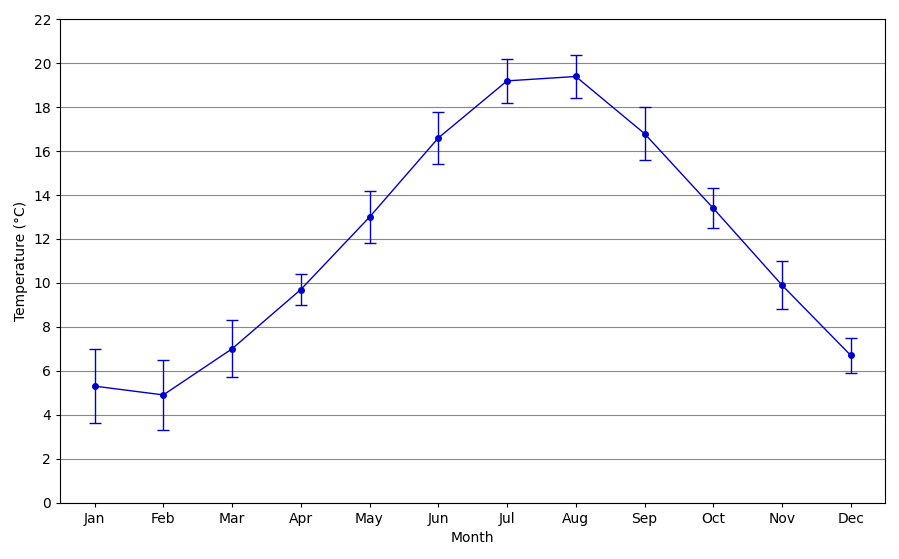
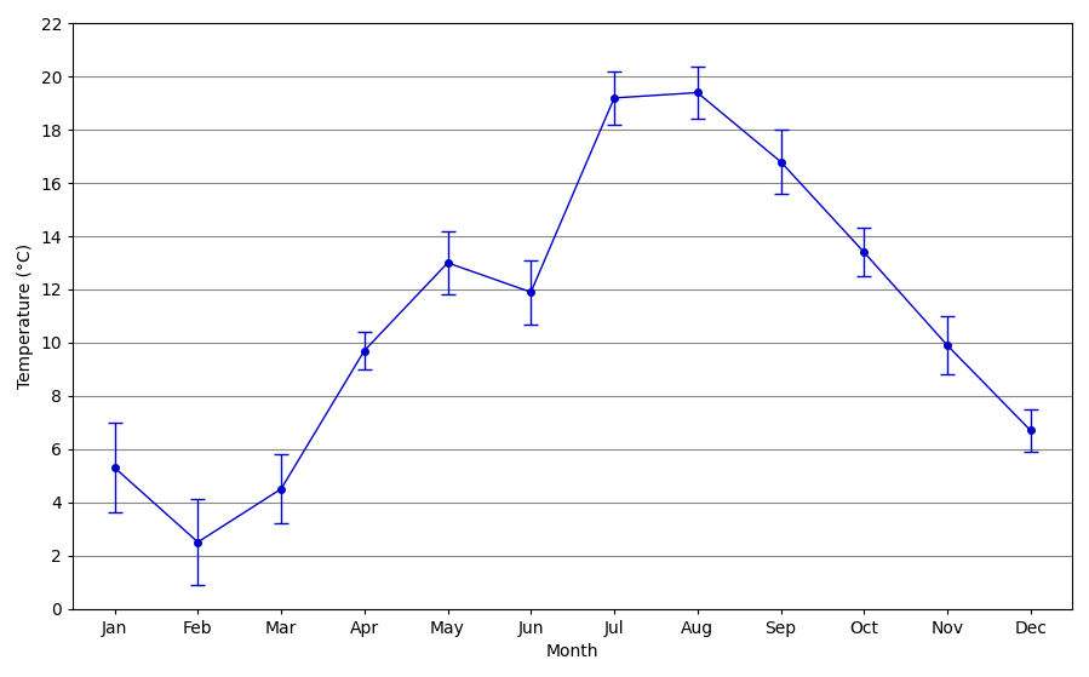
Feb: 4.9 -> 2.5
Mar: 7.0 -> 4.5
Jun: 16.6 -> 11.9
